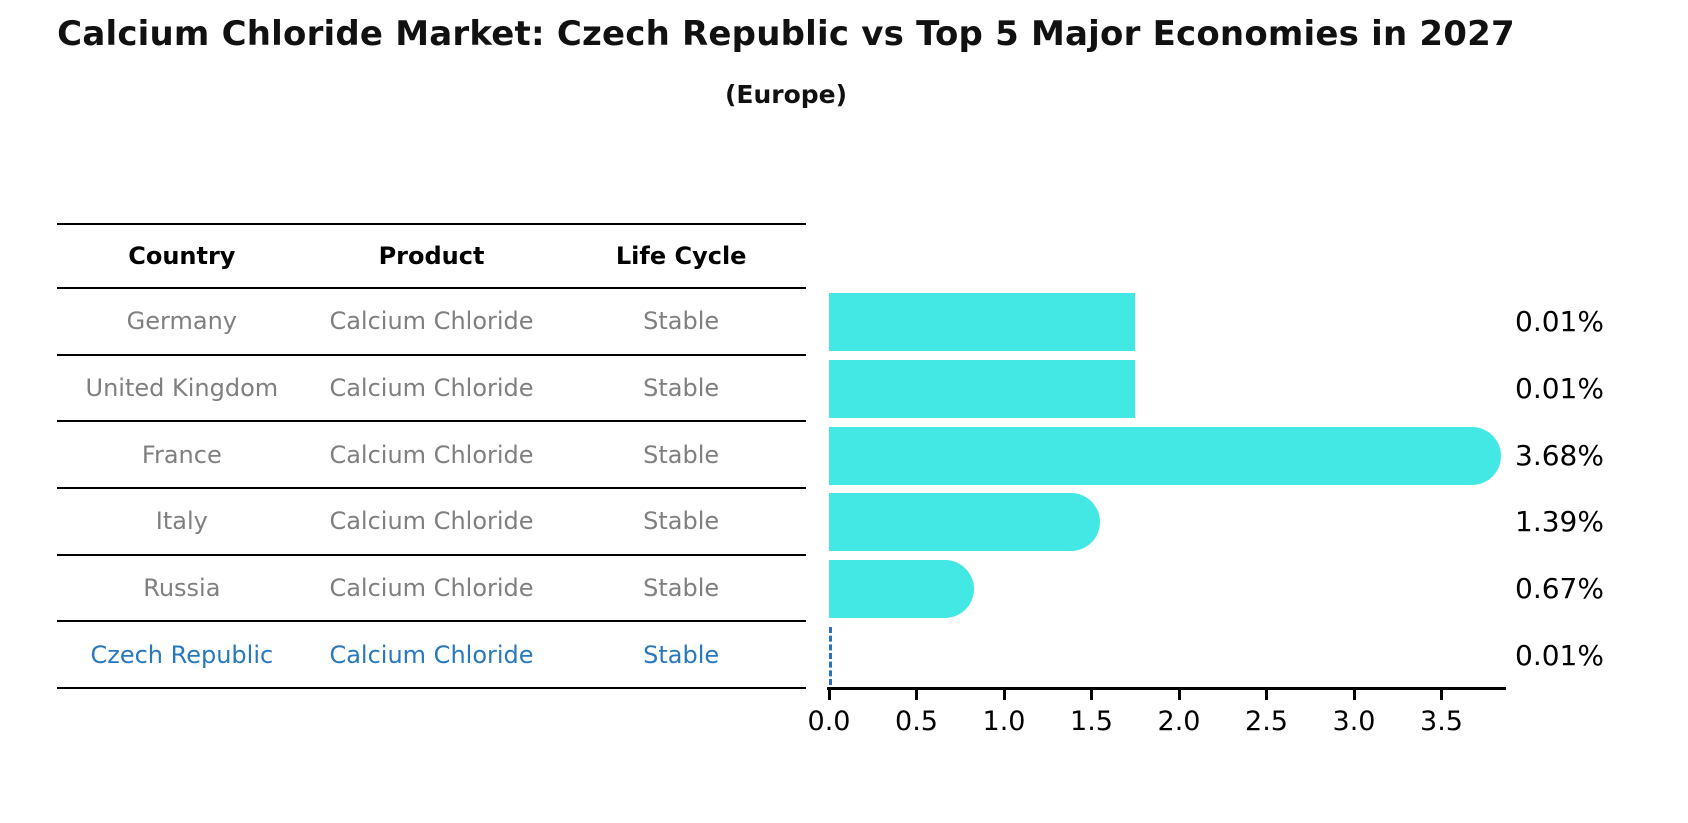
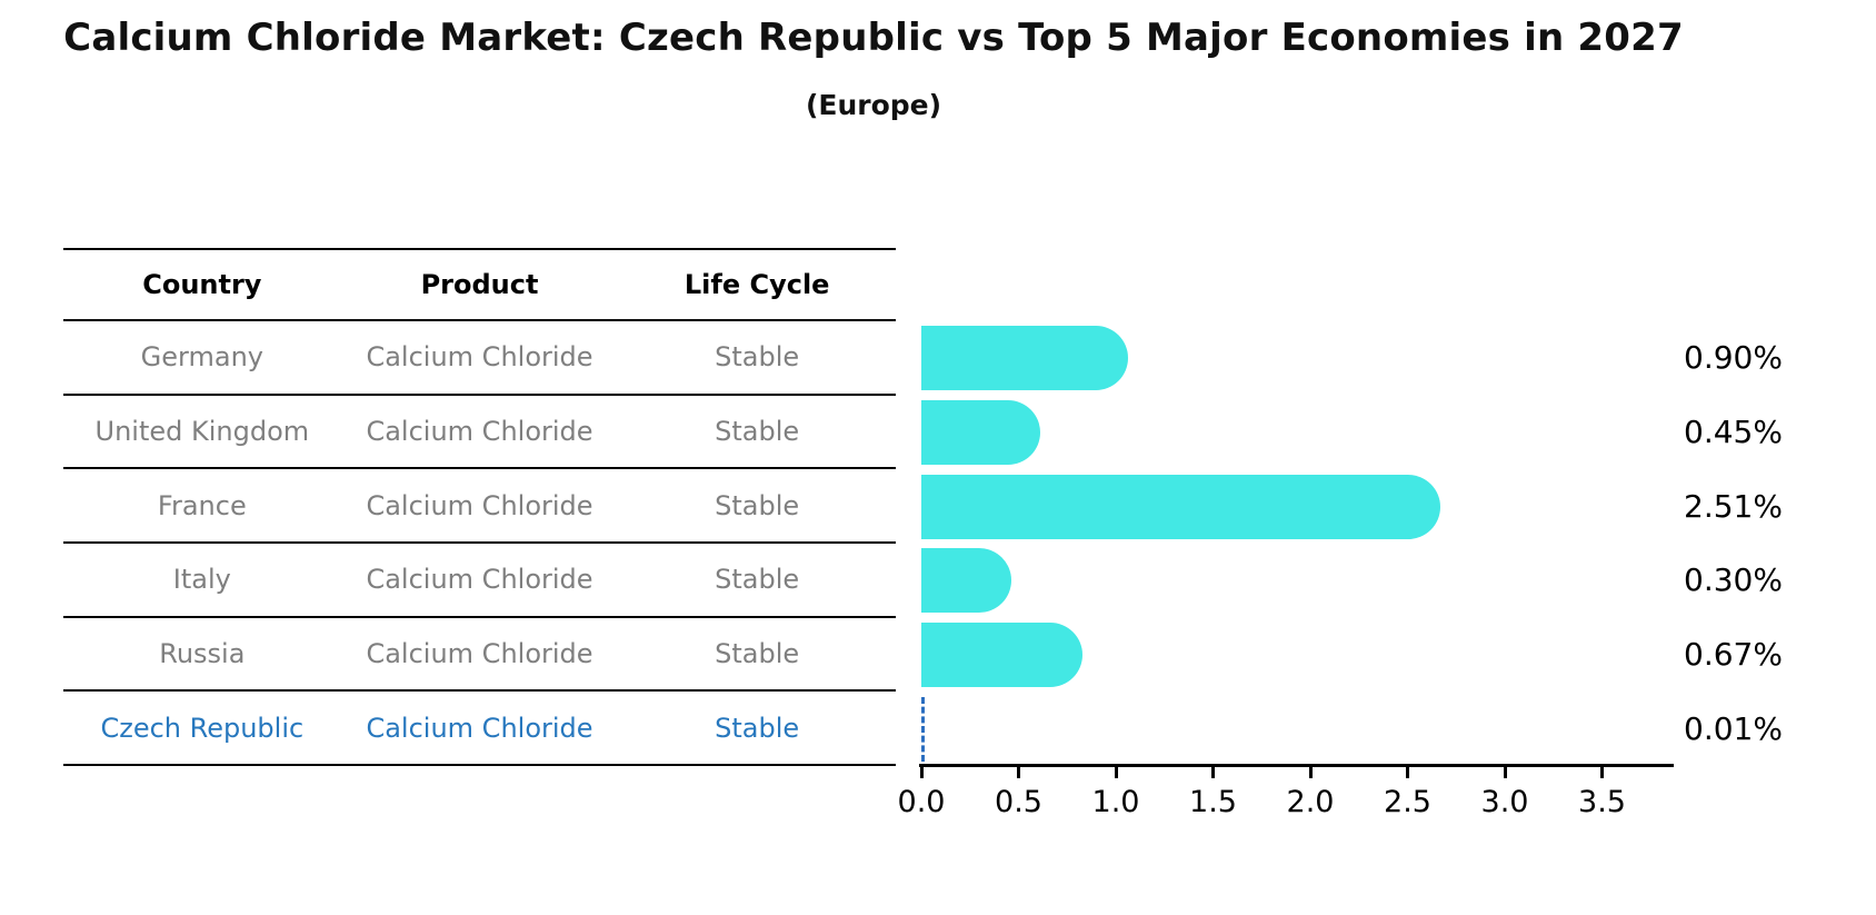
Germany: 0.01% -> 0.90%
United Kingdom: 0.01% -> 0.45%
France: 3.68% -> 2.51%
Italy: 1.39% -> 0.30%
